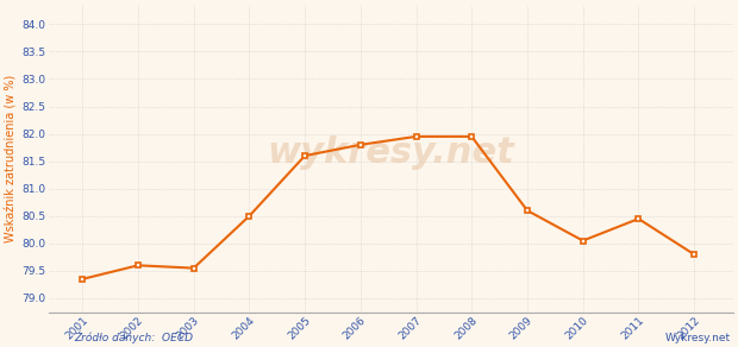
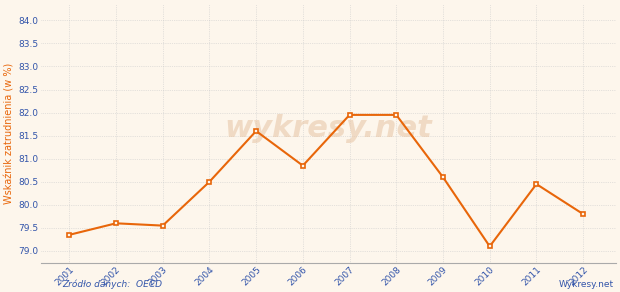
2006: 81.80 -> 80.85
2010: 80.05 -> 79.10
